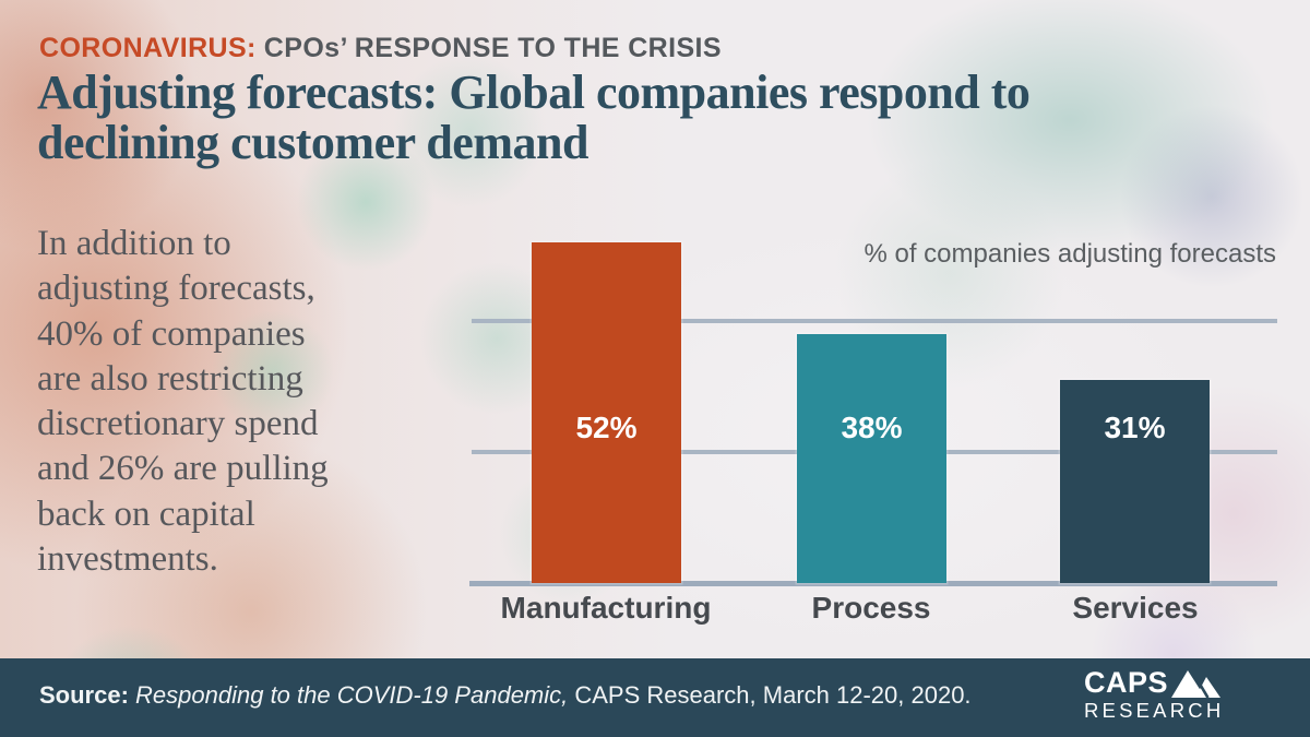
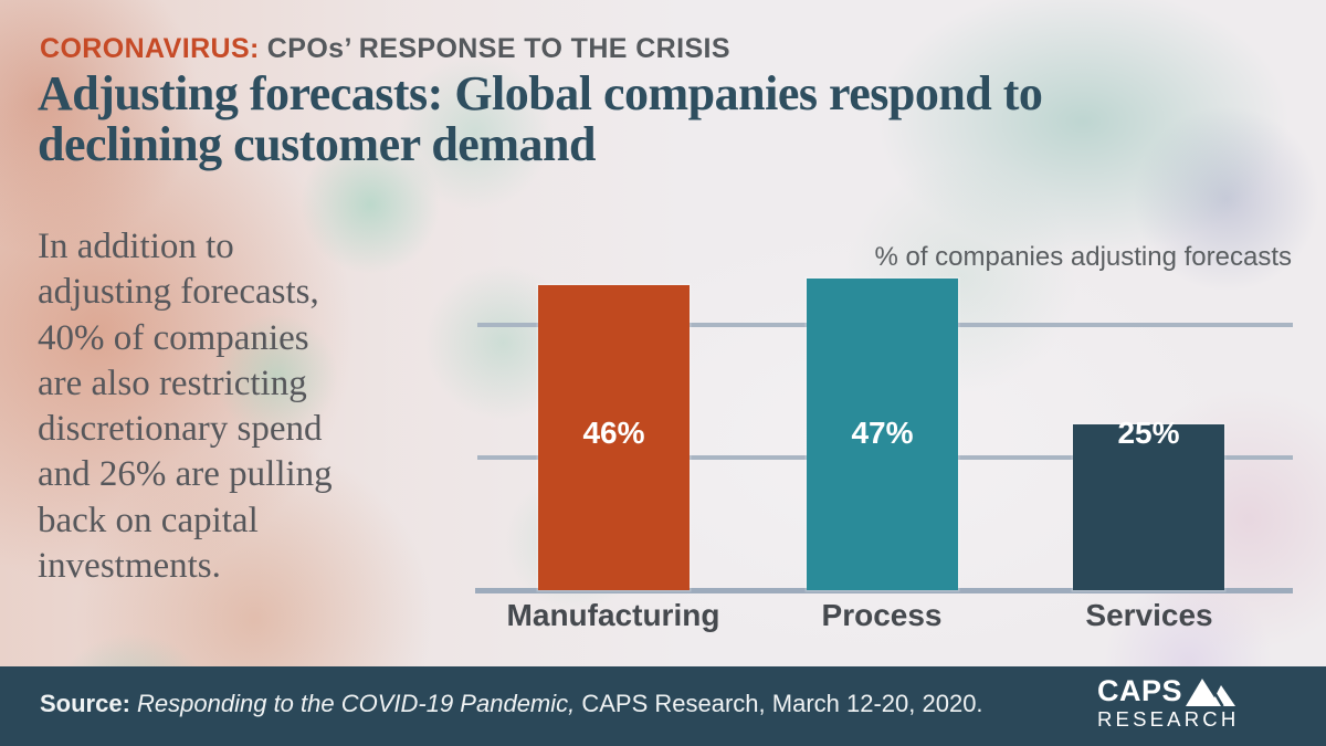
Manufacturing: 52% -> 46%
Process: 38% -> 47%
Services: 31% -> 25%
